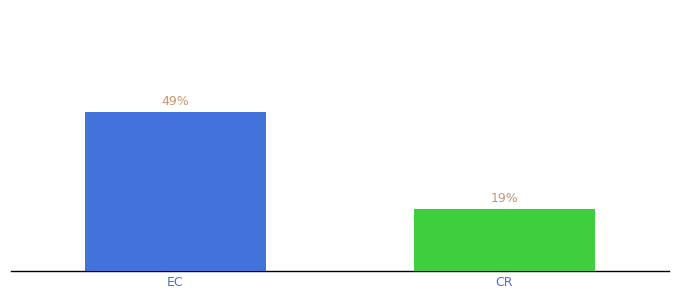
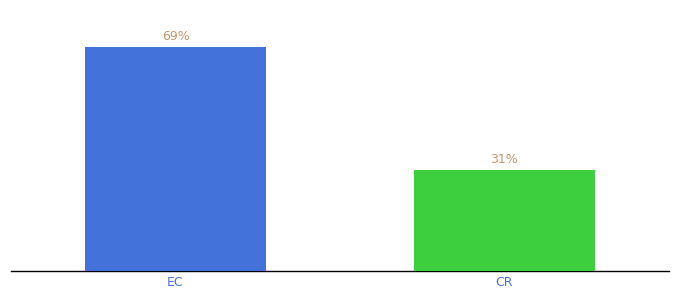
EC: 49% -> 69%
CR: 19% -> 31%
